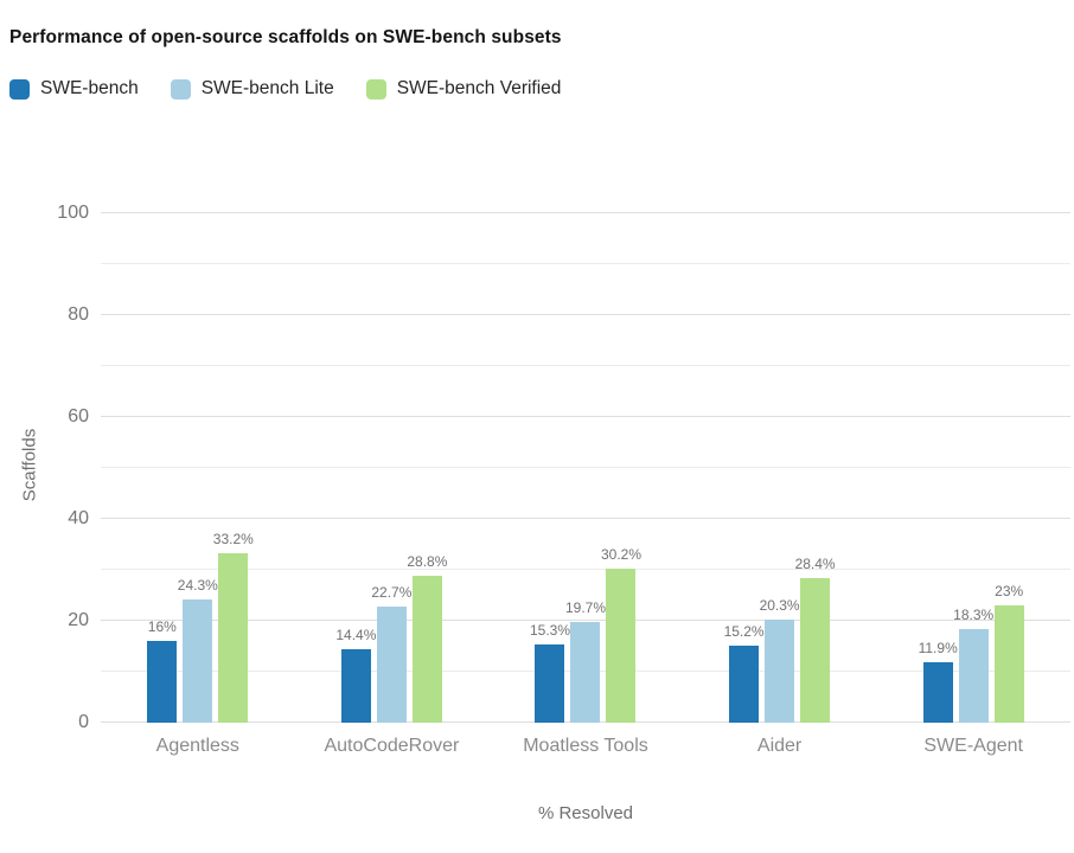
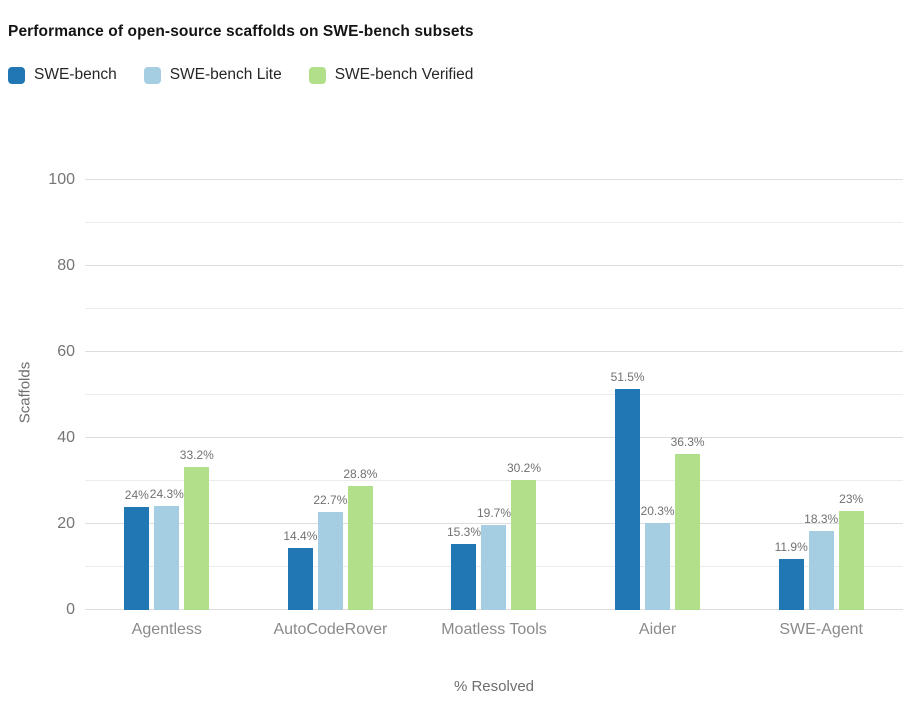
SWE-bench/Agentless: 16% -> 24%
SWE-bench/Aider: 15.2% -> 51.5%
SWE-bench Verified/Aider: 28.4% -> 36.3%
